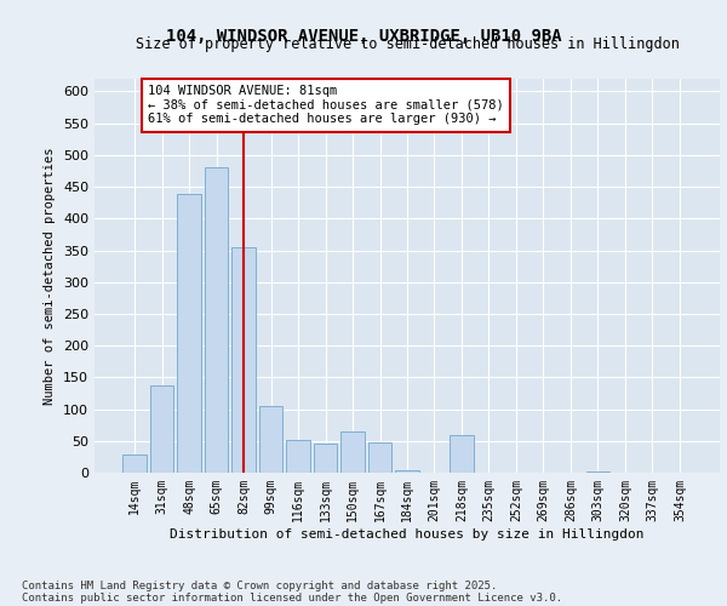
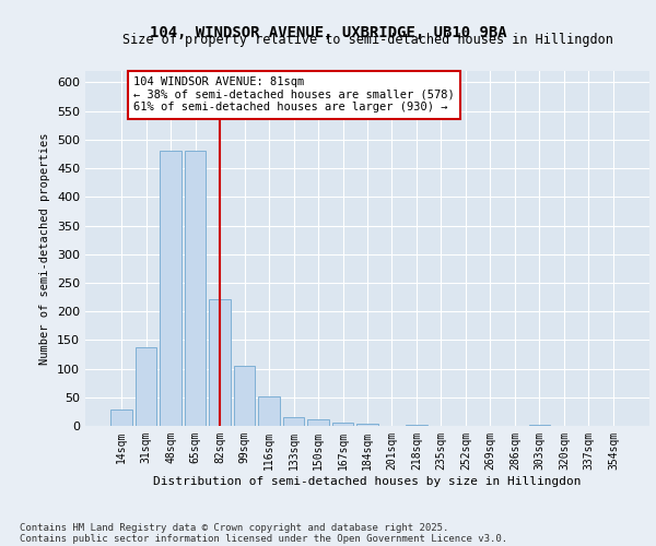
48sqm: 438 -> 481
82sqm: 354 -> 222
133sqm: 46 -> 15
150sqm: 64 -> 12
167sqm: 48 -> 5
218sqm: 60 -> 1
